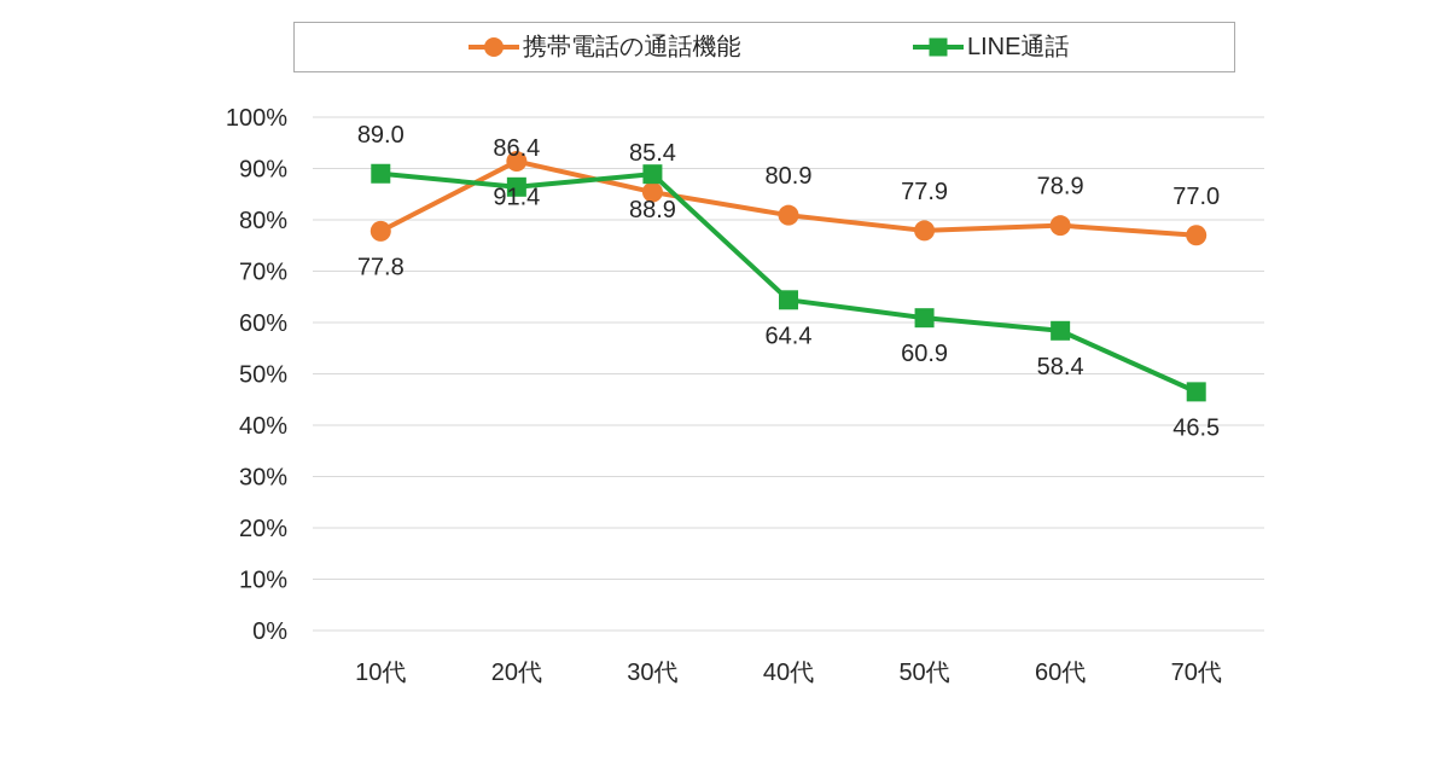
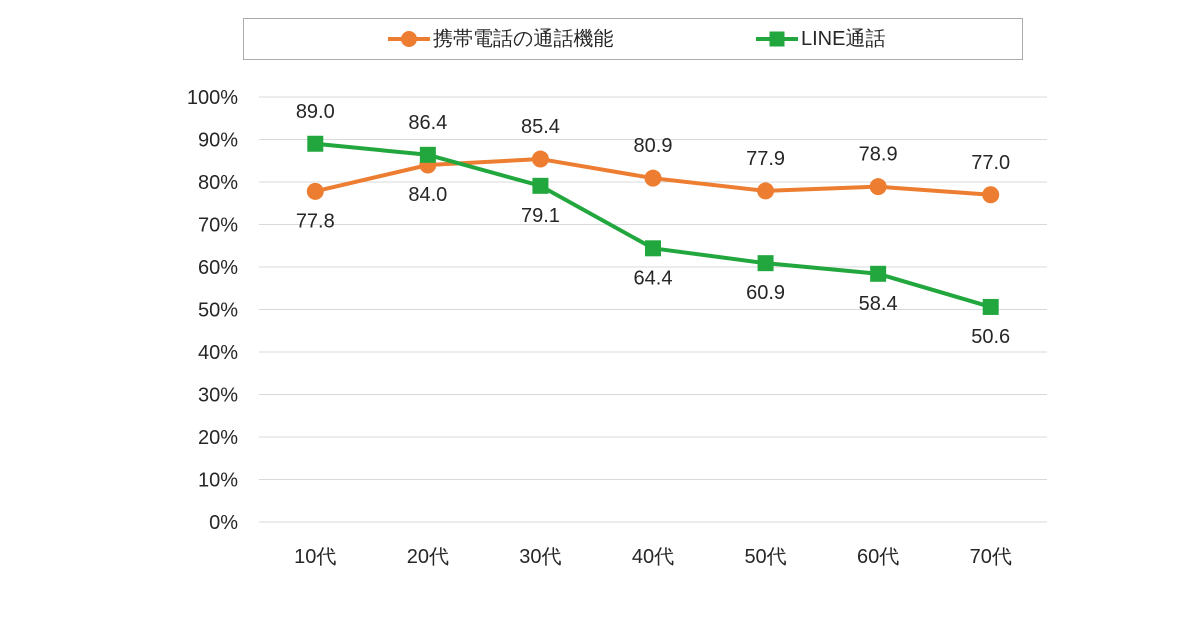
携帯電話の通話機能/20代: 91.4 -> 84.0
LINE通話/30代: 88.9 -> 79.1
LINE通話/70代: 46.5 -> 50.6
